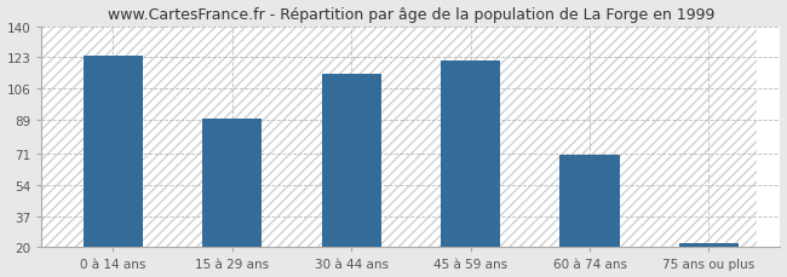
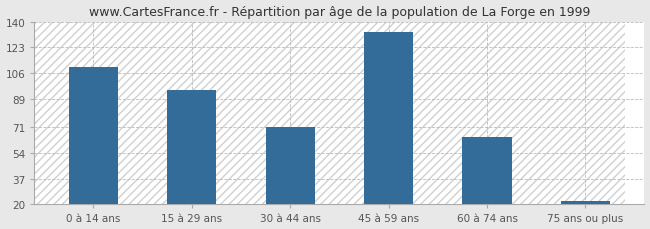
0 à 14 ans: 124 -> 110
15 à 29 ans: 90 -> 95
30 à 44 ans: 114 -> 71
45 à 59 ans: 121 -> 133
60 à 74 ans: 70 -> 64
